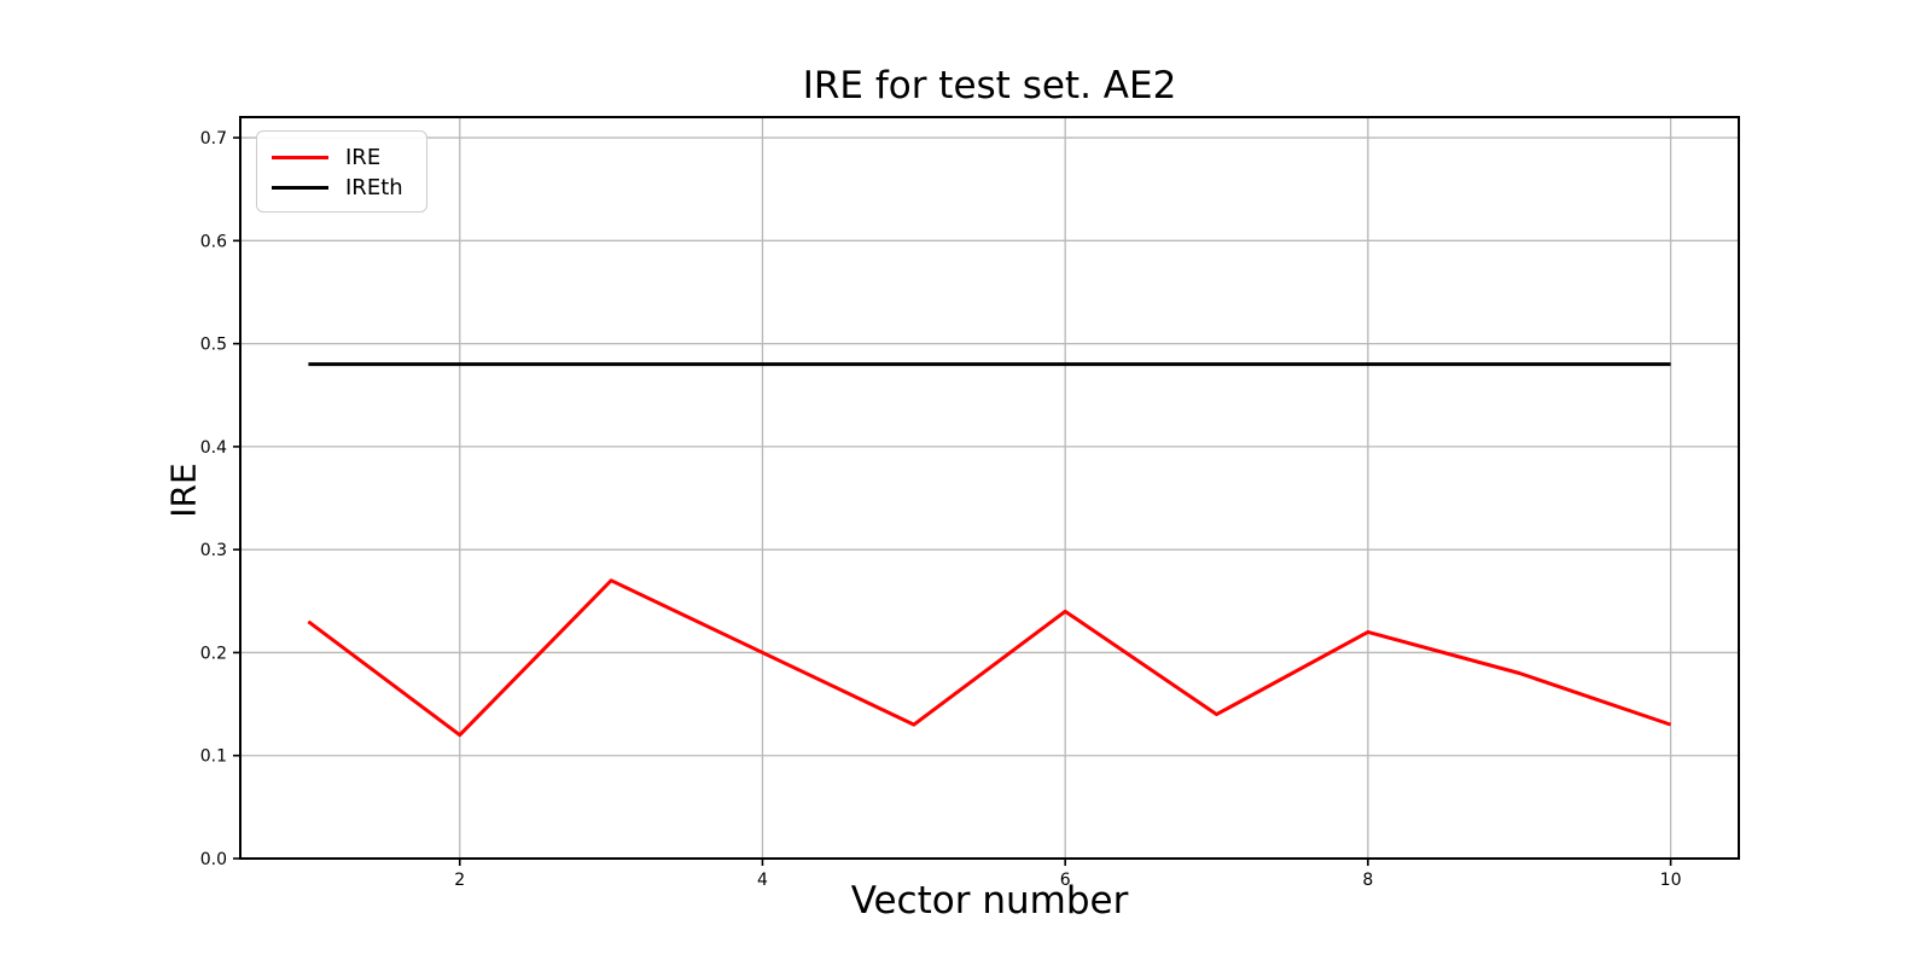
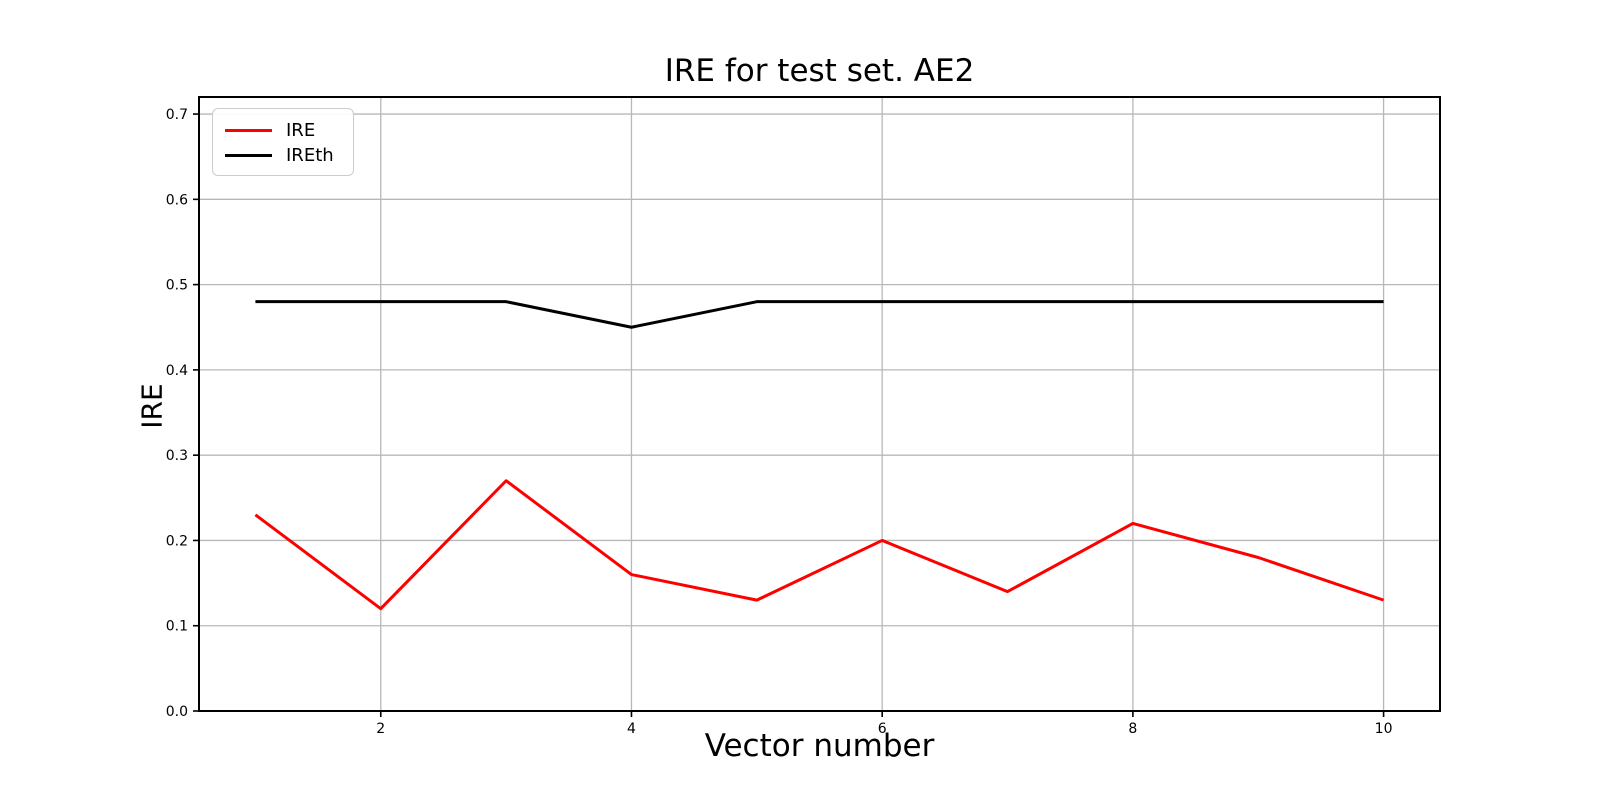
IRE/4: 0.20 -> 0.16
IREth/4: 0.48 -> 0.45
IRE/6: 0.24 -> 0.20
